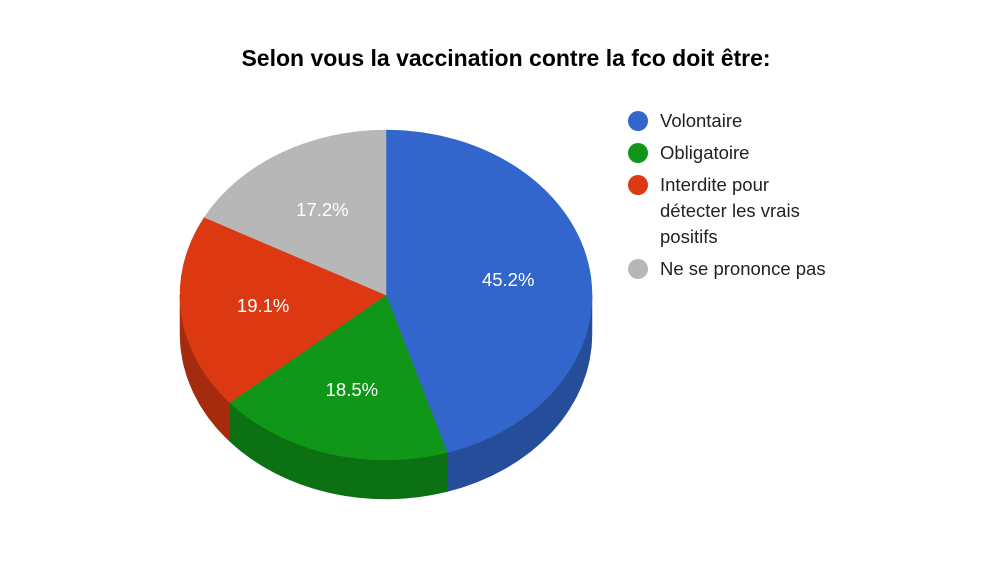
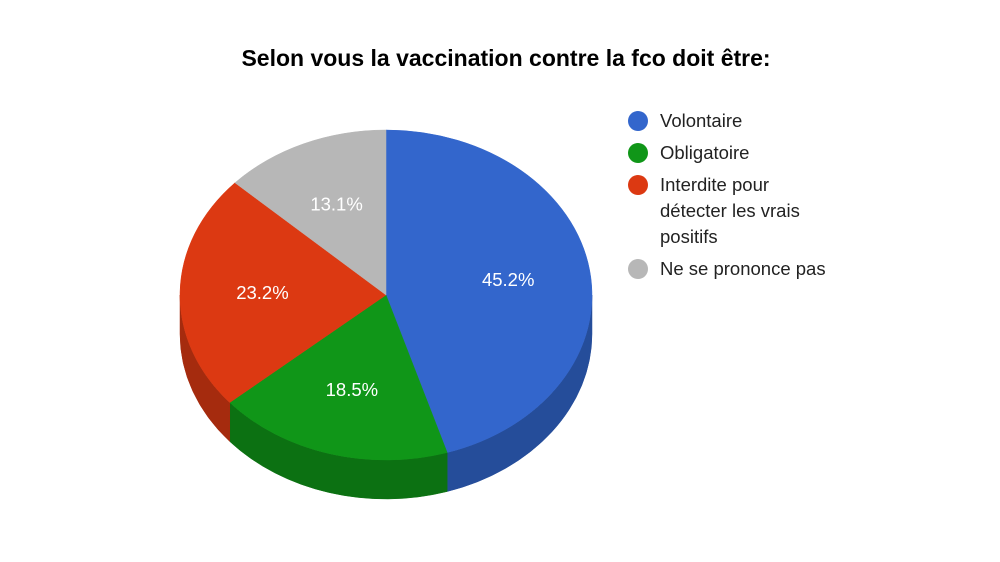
Interdite pour détecter les vrais positifs: 19.1% -> 23.2%
Ne se prononce pas: 17.2% -> 13.1%
